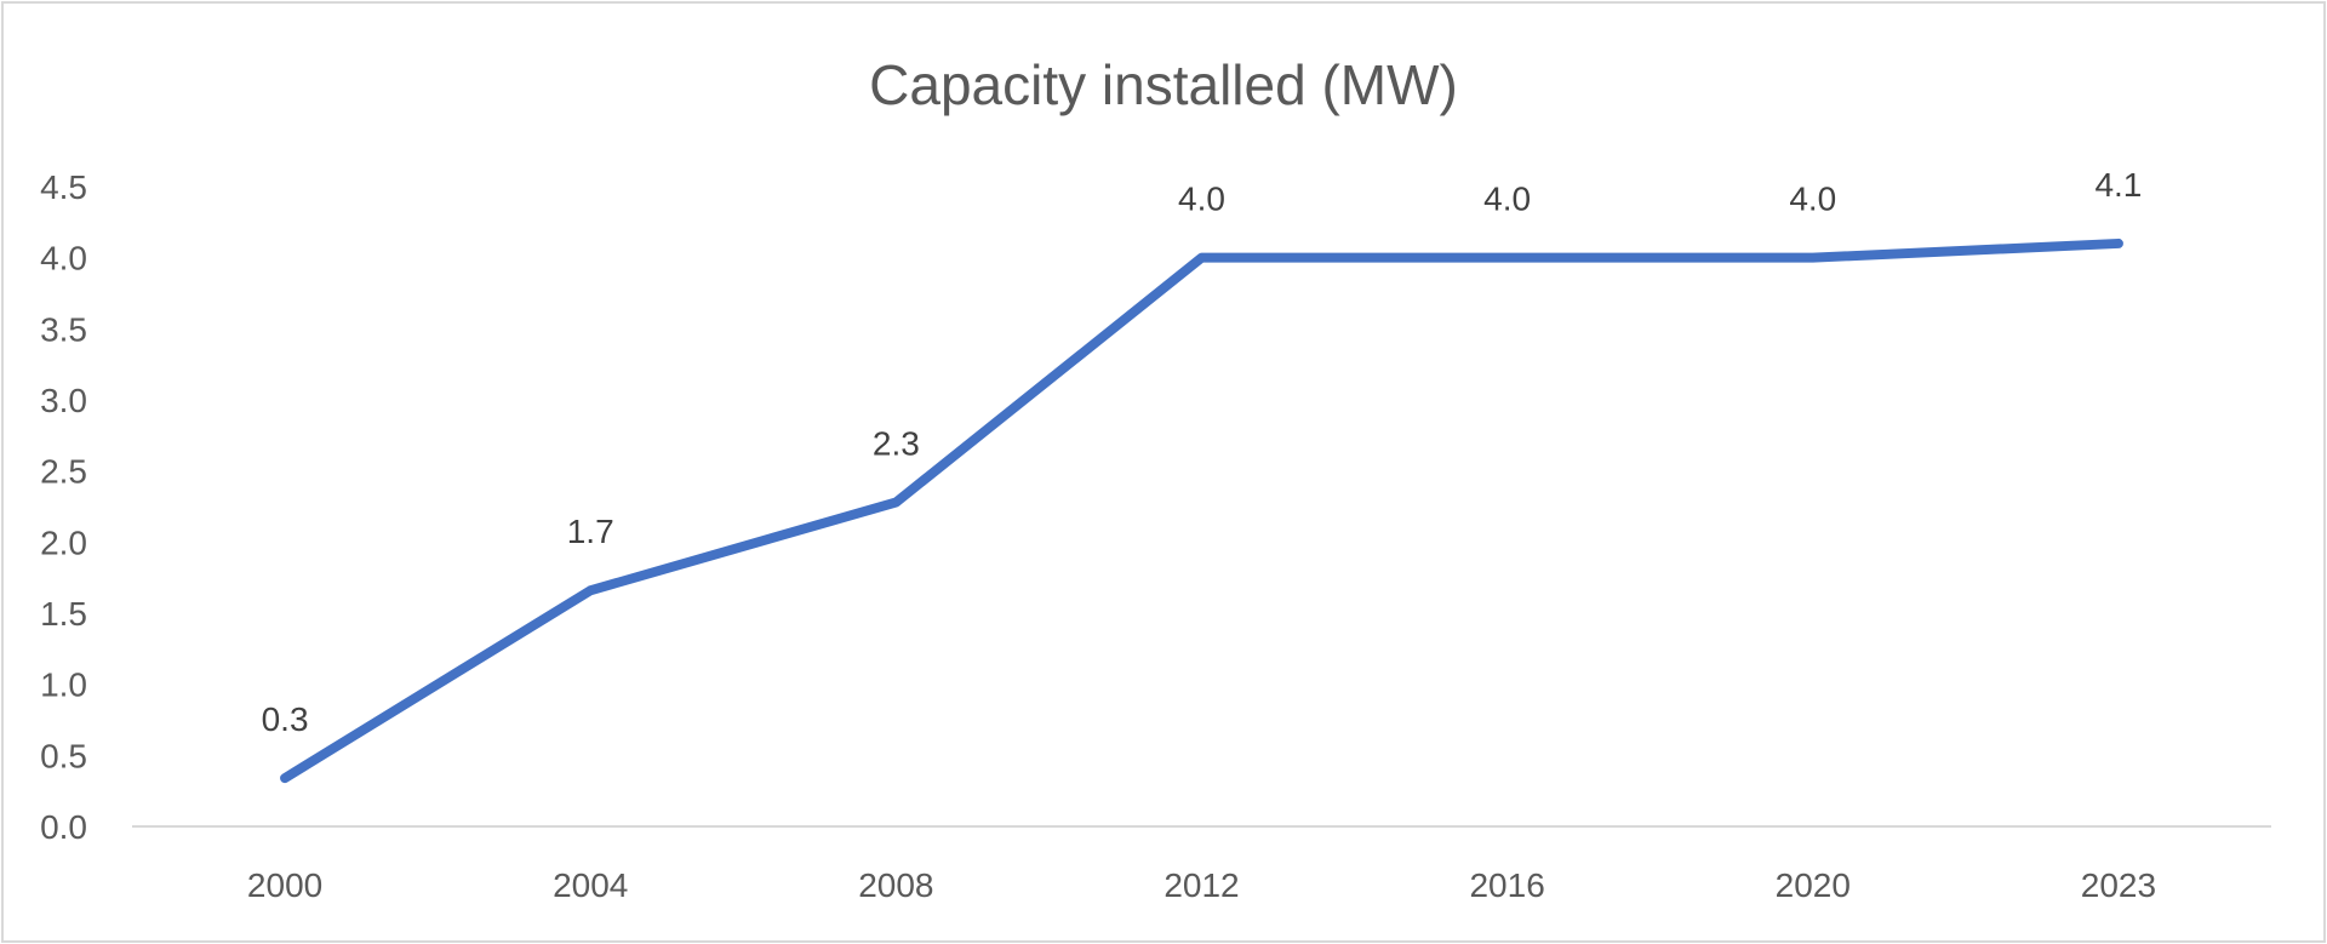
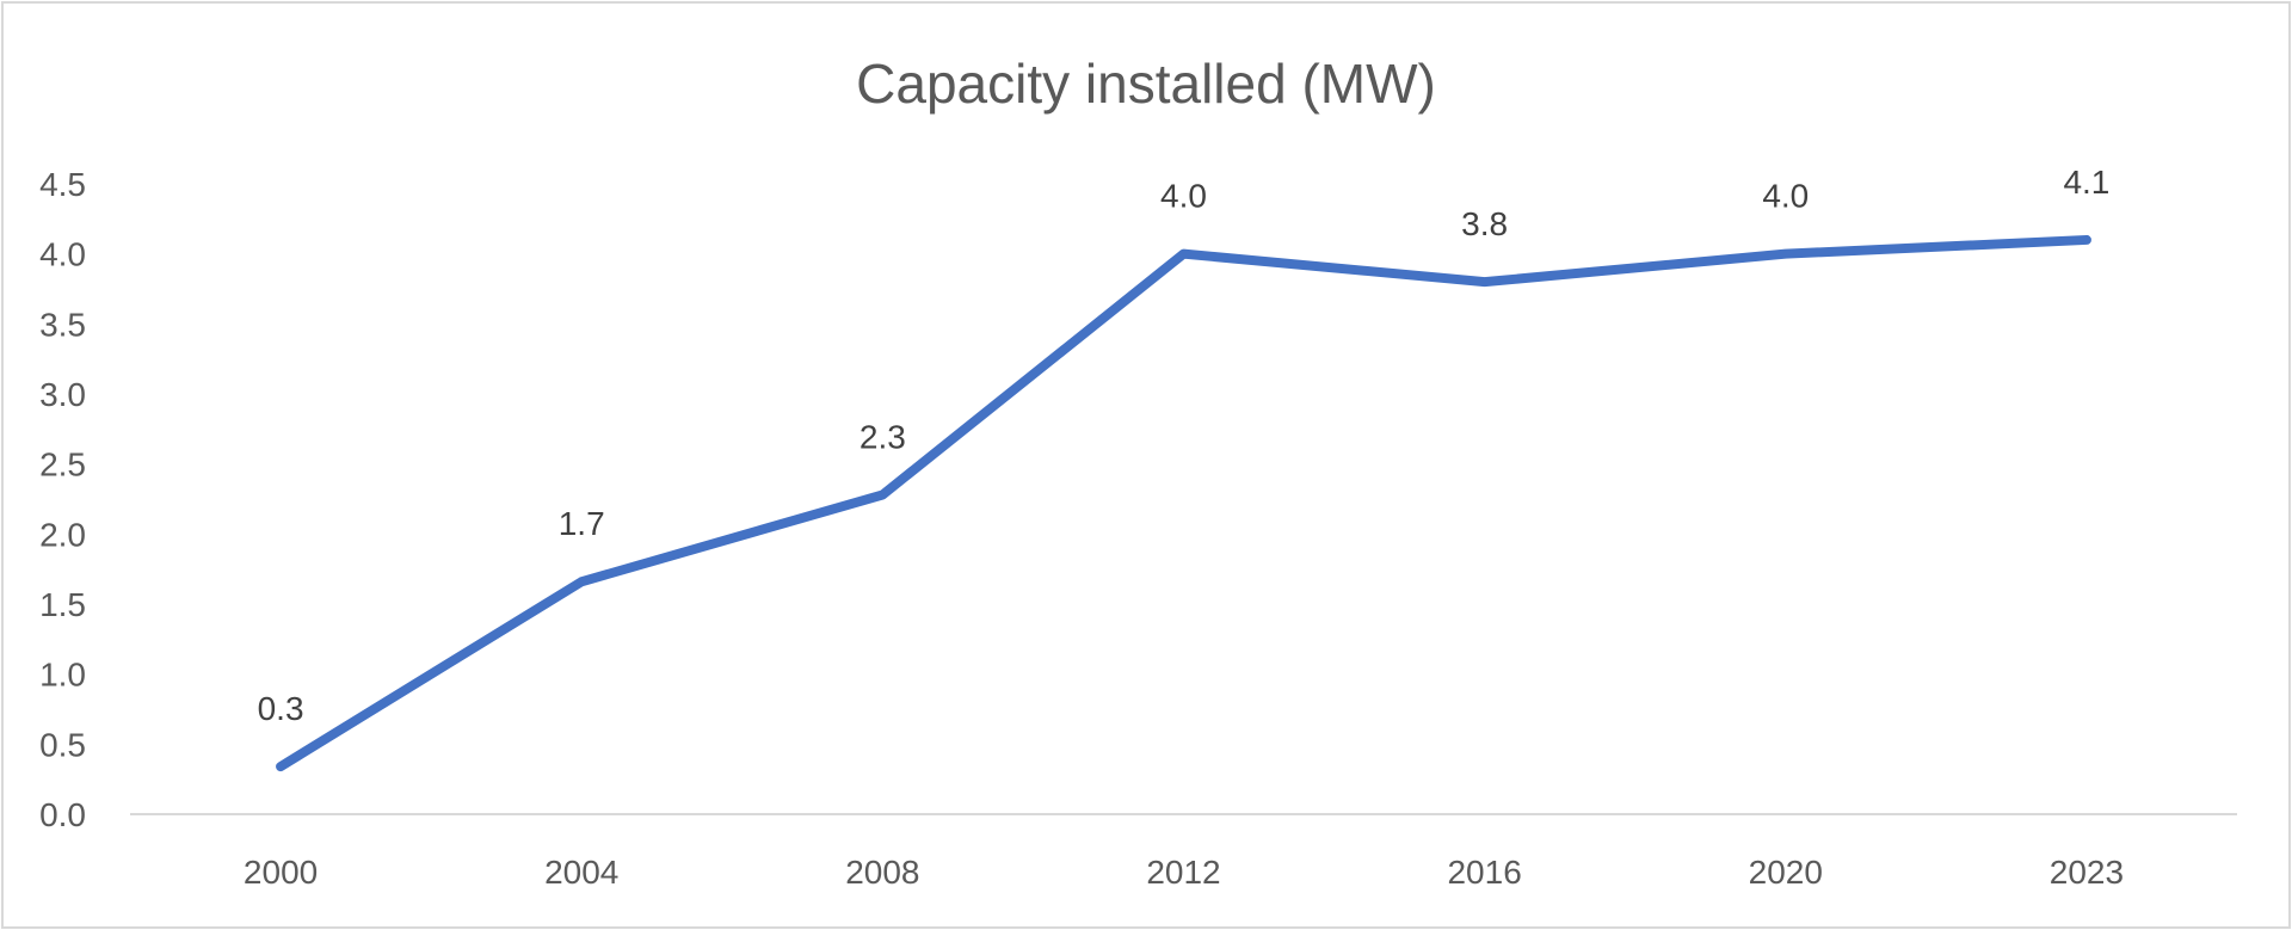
2016: 4.0 -> 3.8
